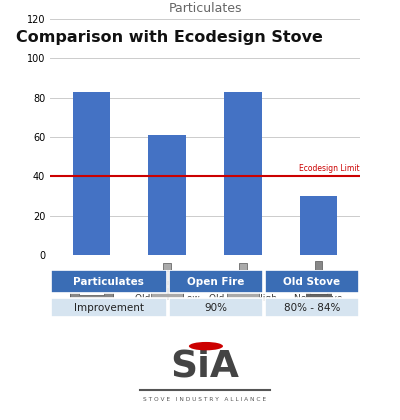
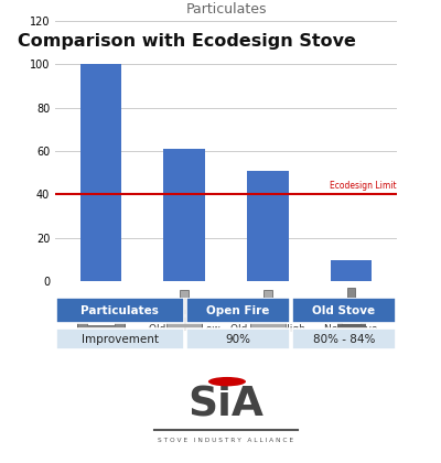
Open Fire: 83 -> 100
Old Stove High: 83 -> 51
New Stove: 30 -> 10
